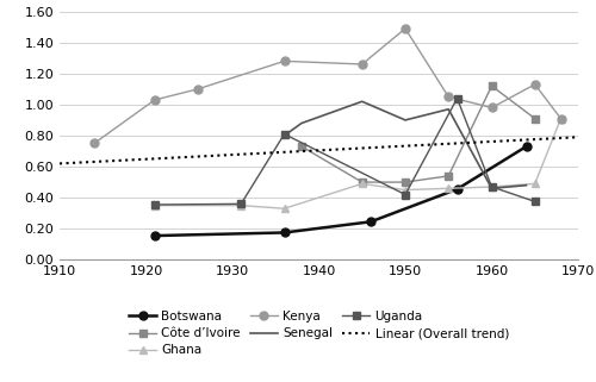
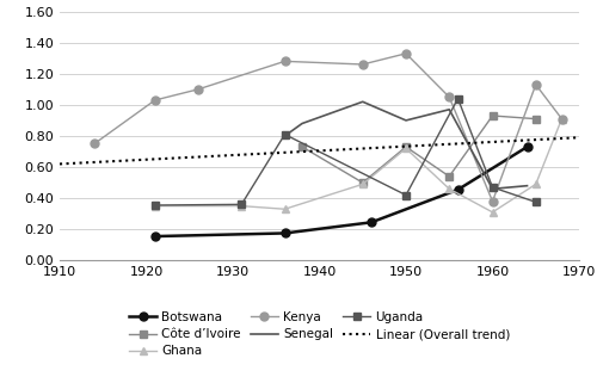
Côte d’Ivoire/1950: 0.50 -> 0.73
Ghana/1950: 0.45 -> 0.72
Kenya/1950: 1.49 -> 1.33
Côte d’Ivoire/1960: 1.12 -> 0.93
Ghana/1960: 0.47 -> 0.31
Kenya/1960: 0.98 -> 0.38
